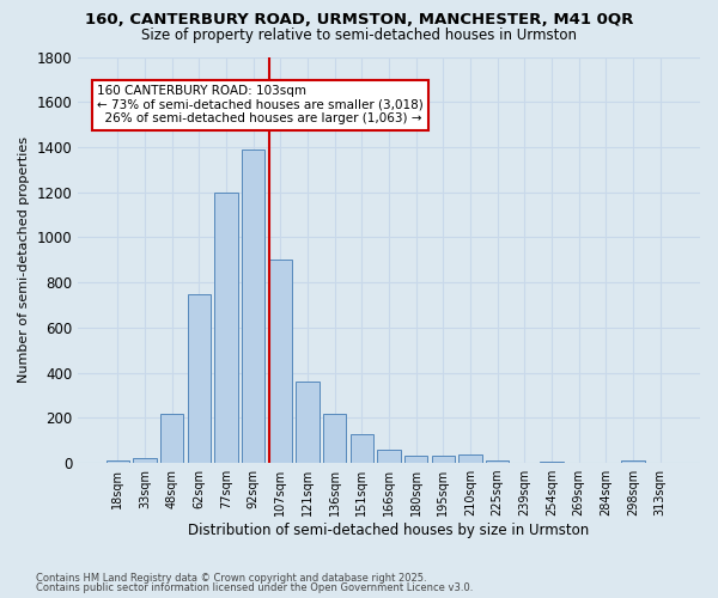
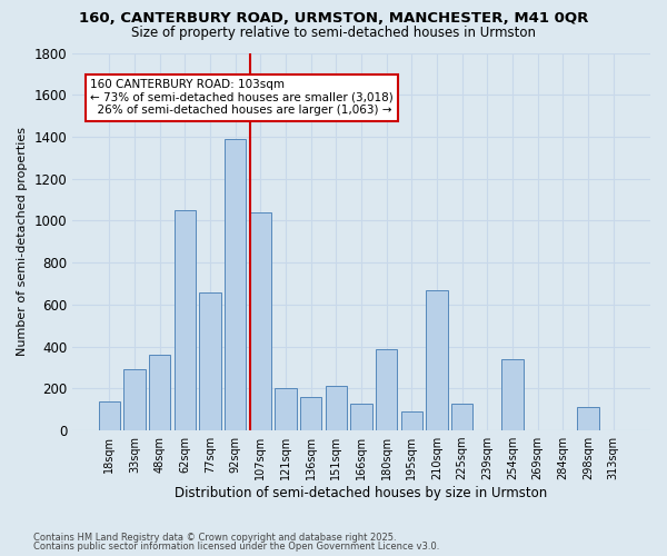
18sqm: 10 -> 140
33sqm: 20 -> 290
48sqm: 220 -> 360
62sqm: 750 -> 1050
77sqm: 1200 -> 660
107sqm: 900 -> 1040
121sqm: 360 -> 200
136sqm: 220 -> 160
151sqm: 130 -> 210
166sqm: 60 -> 130
180sqm: 30 -> 390
195sqm: 30 -> 90
210sqm: 40 -> 670
225sqm: 10 -> 130
254sqm: 0 -> 340
298sqm: 10 -> 110
